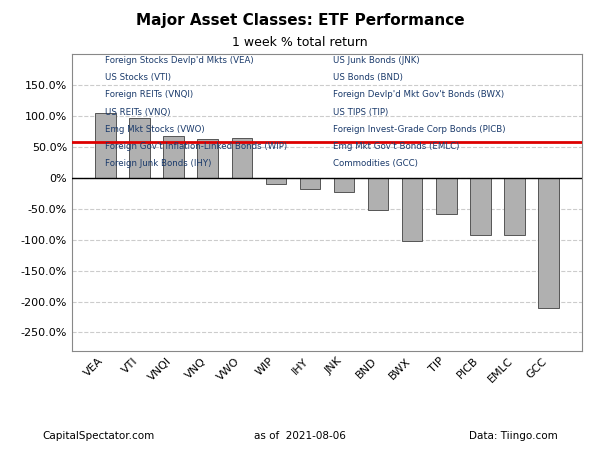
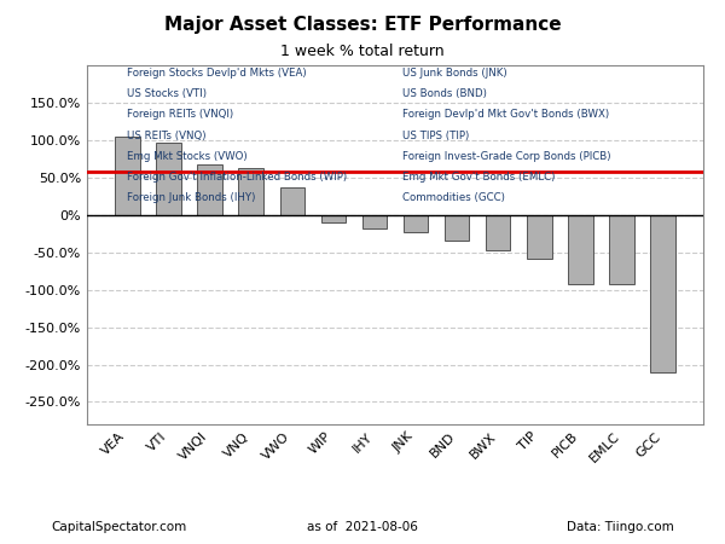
VWO: 64% -> 36%
BND: -52% -> -35%
BWX: -102% -> -48%
